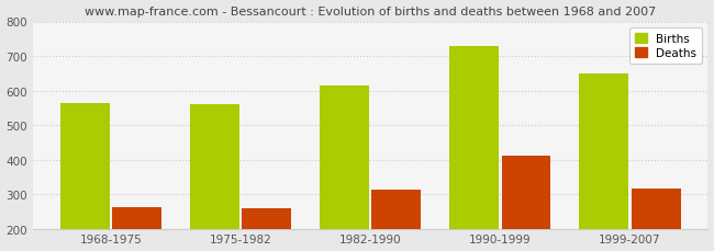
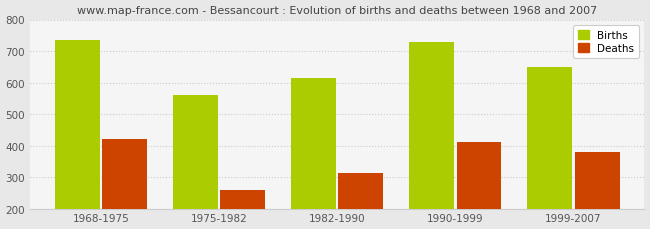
Births/1968-1975: 563 -> 735
Deaths/1968-1975: 263 -> 420
Deaths/1999-2007: 317 -> 380
